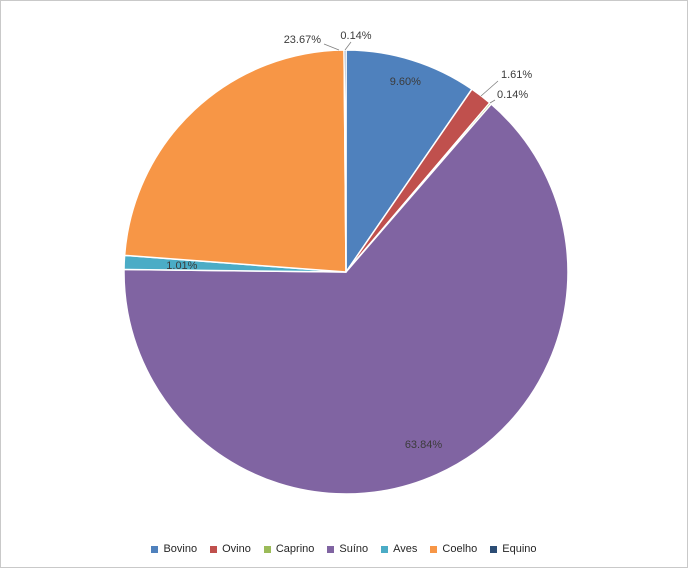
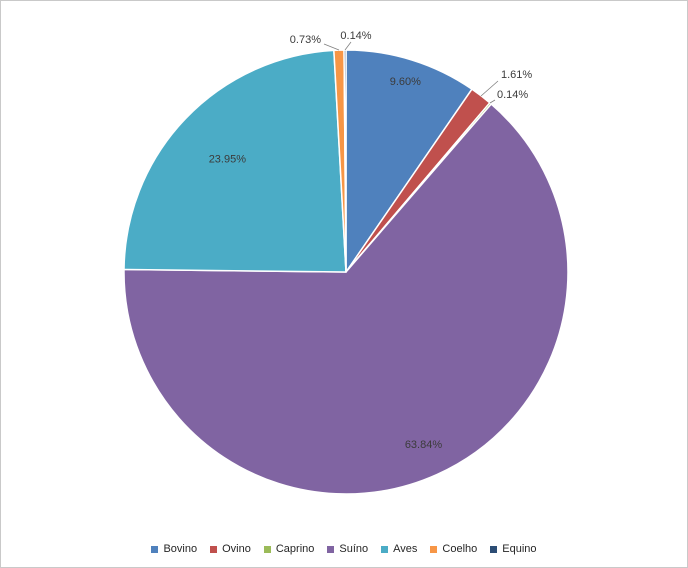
Aves: 1.01% -> 23.95%
Coelho: 23.67% -> 0.73%
